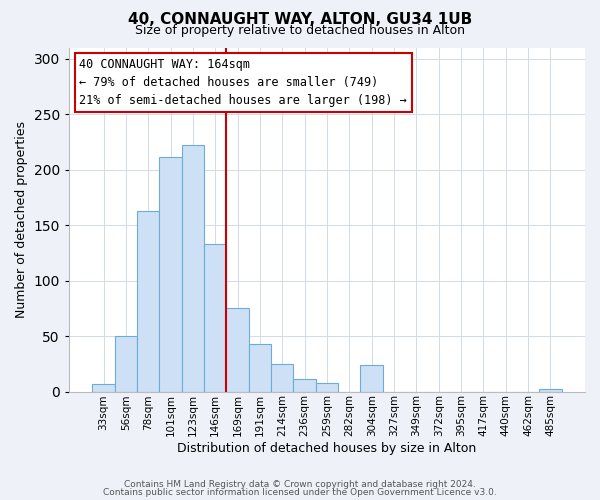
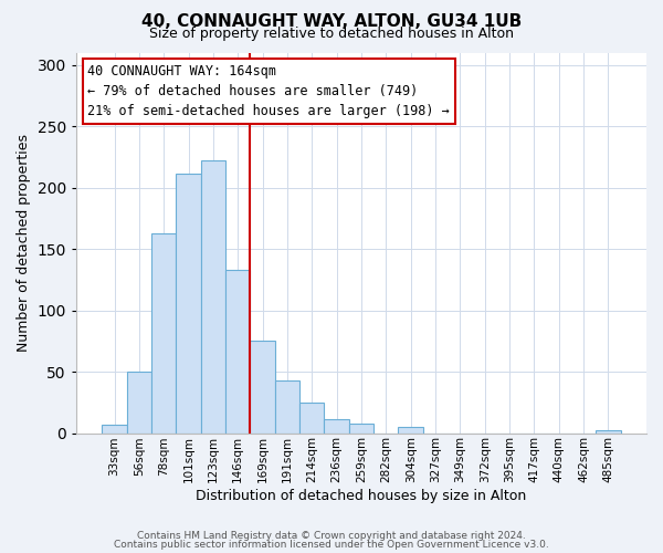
304sqm: 24 -> 5
